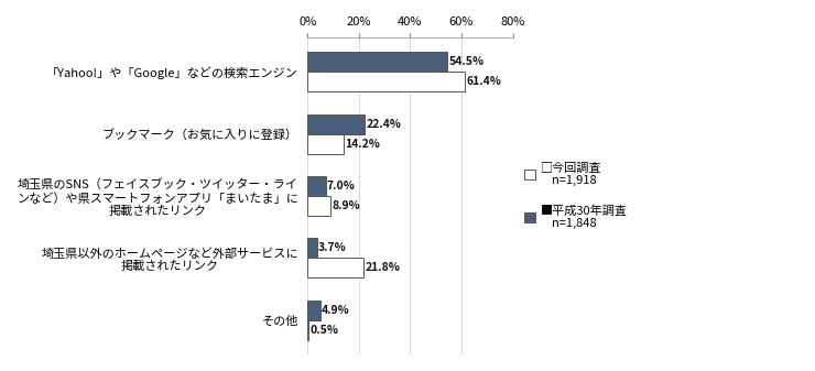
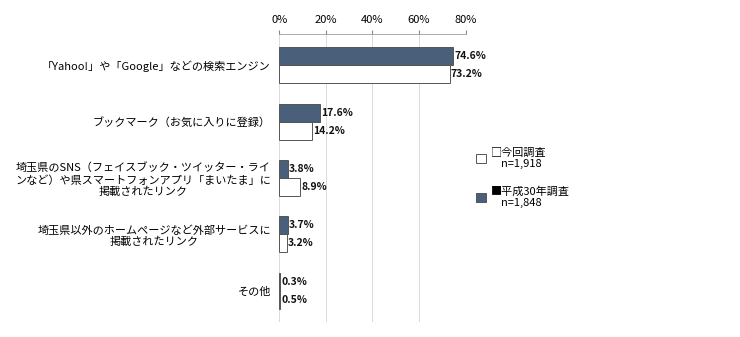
■平成30年調査 n=1,848/「Yahoo!」や「Google」などの検索エンジン: 54.5% -> 74.6%
□今回調査 n=1,918/「Yahoo!」や「Google」などの検索エンジン: 61.4% -> 73.2%
■平成30年調査 n=1,848/ブックマーク（お気に入りに登録）: 22.4% -> 17.6%
■平成30年調査 n=1,848/埼玉県のSNS（フェイスブック・ツイッター・ライ ンなど）や県スマートフォンアプリ「まいたま」に 掲載されたリンク: 7.0% -> 3.8%
□今回調査 n=1,918/埼玉県以外のホームページなど外部サービスに 掲載されたリンク: 21.8% -> 3.2%
■平成30年調査 n=1,848/その他: 4.9% -> 0.3%
